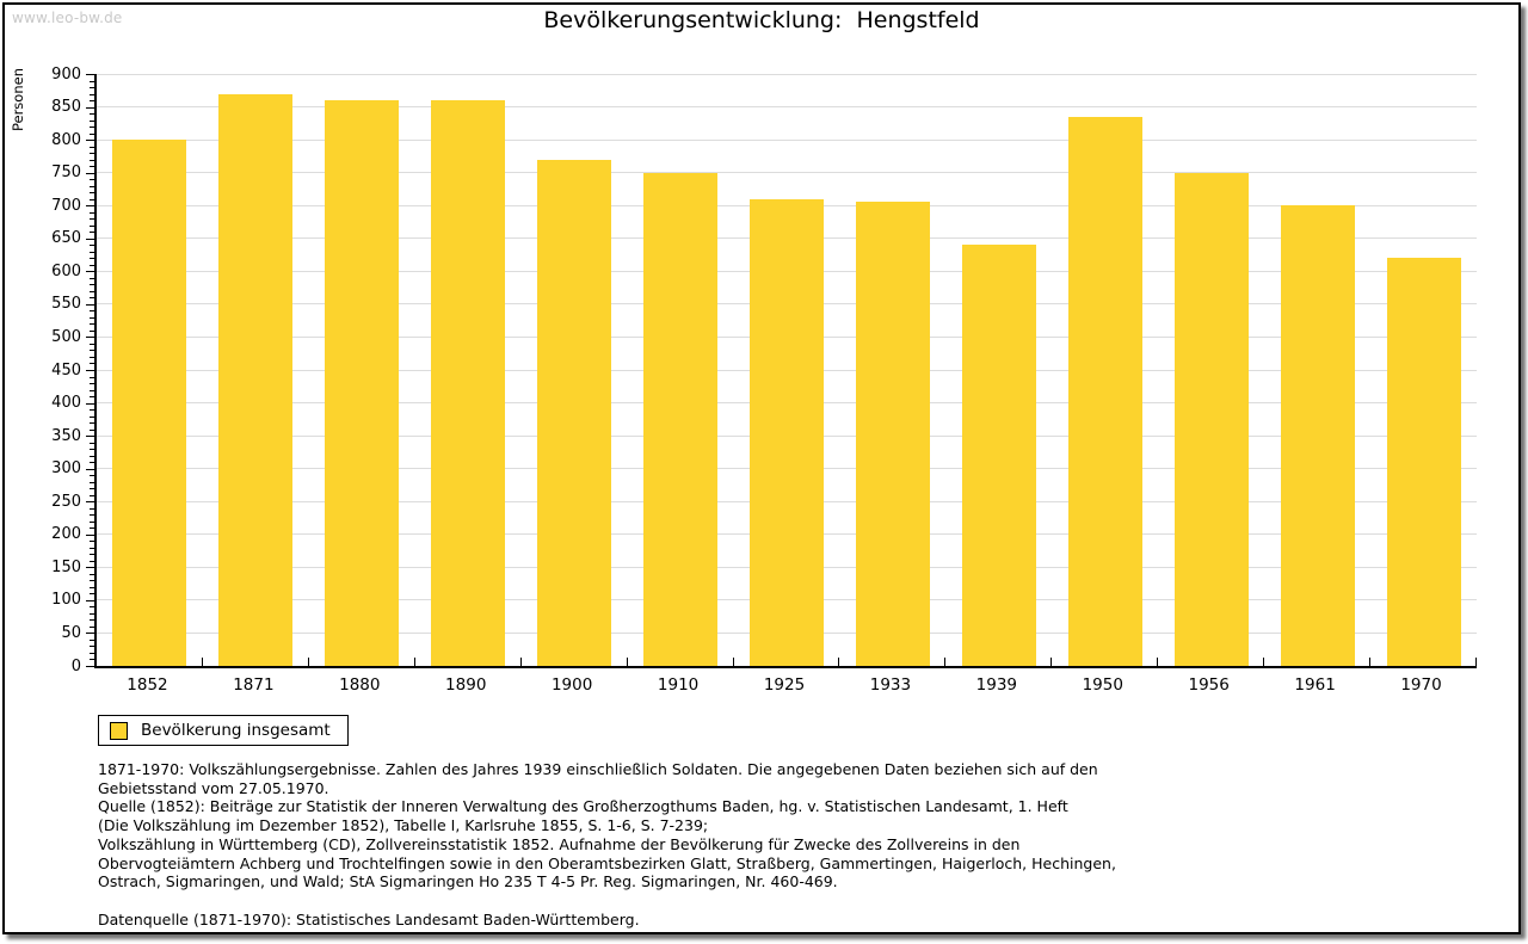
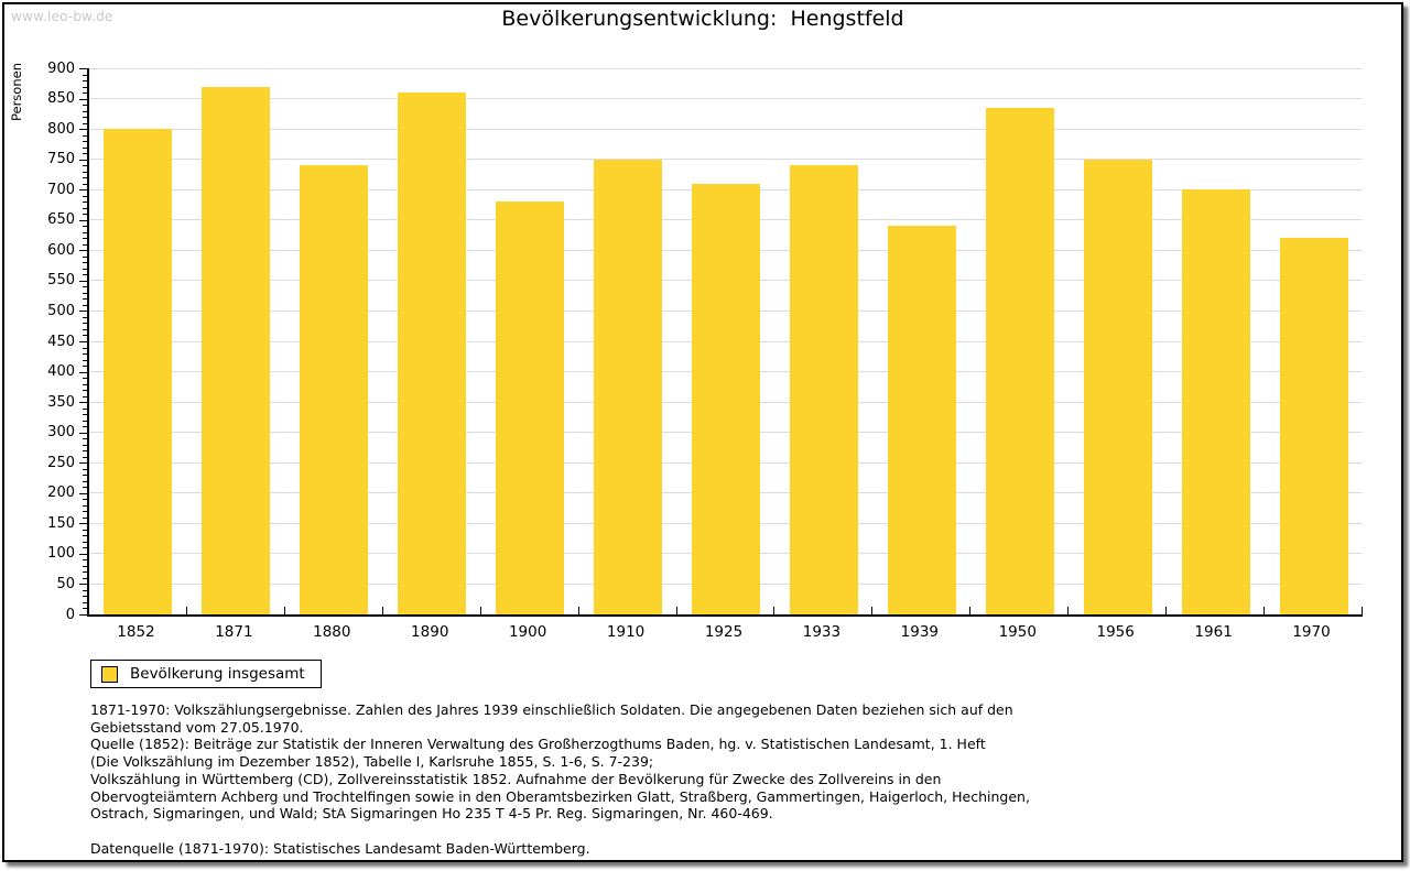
1880: 860 -> 740
1900: 770 -> 680
1933: 700 -> 740
